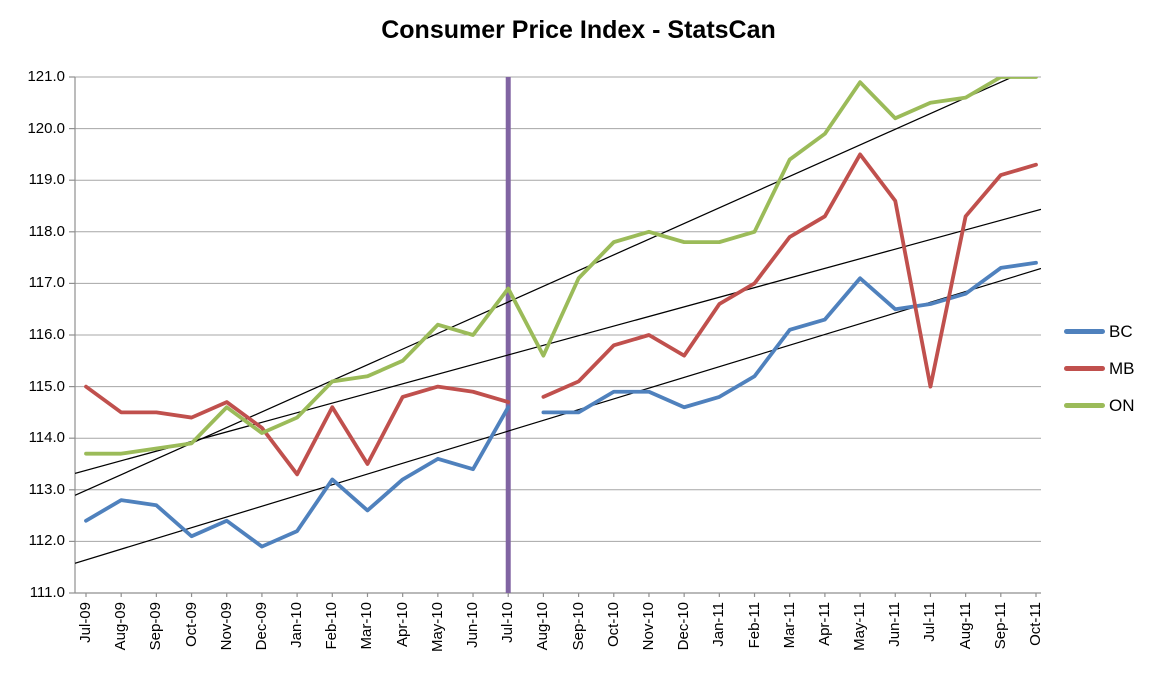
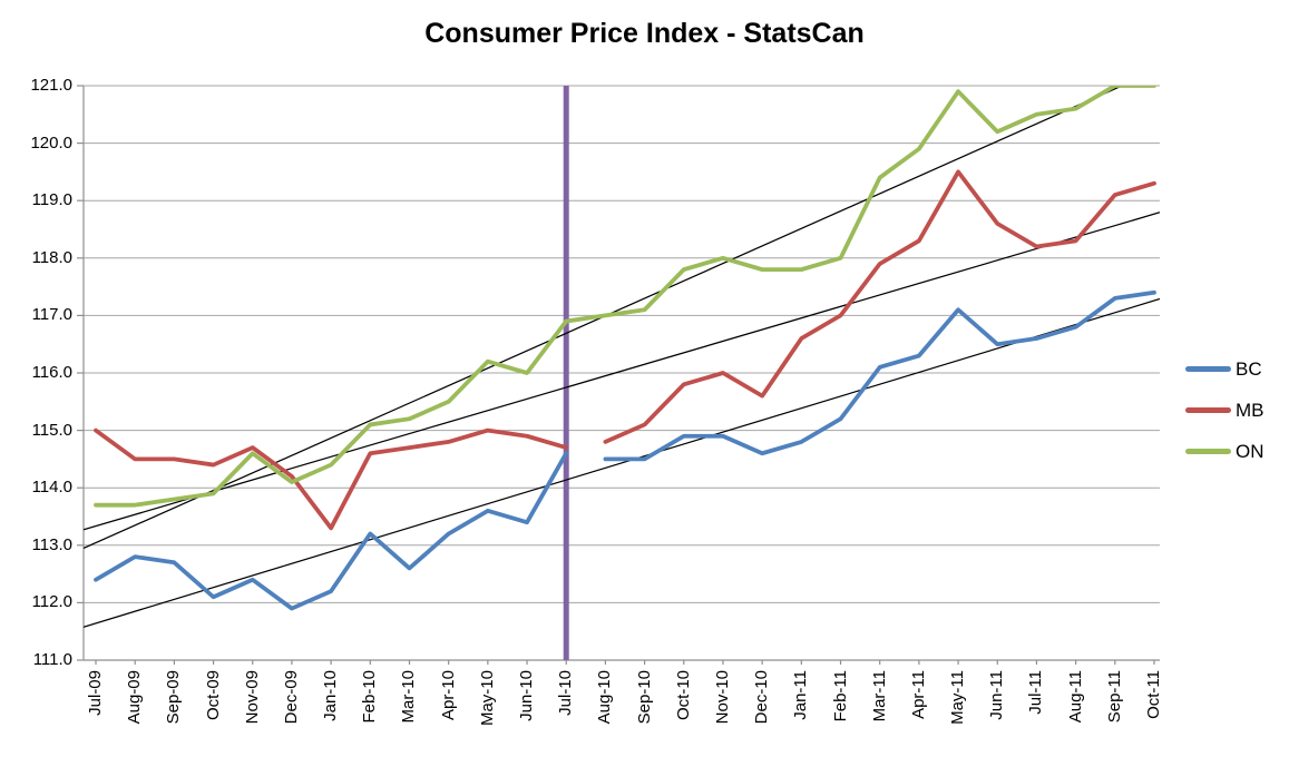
MB/Mar-10: 113.5 -> 114.7
ON/Aug-10: 115.6 -> 117.0
MB/Jul-11: 115.0 -> 118.2
